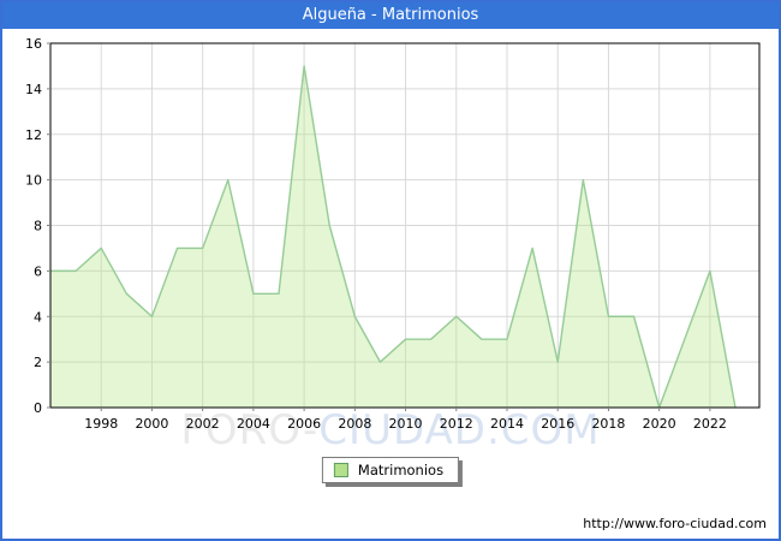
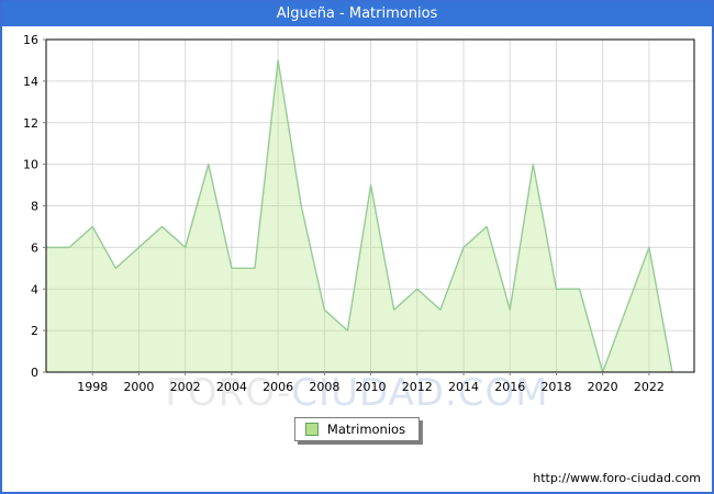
2000: 4 -> 6
2002: 7 -> 6
2008: 4 -> 3
2010: 3 -> 9
2014: 3 -> 6
2016: 2 -> 3
